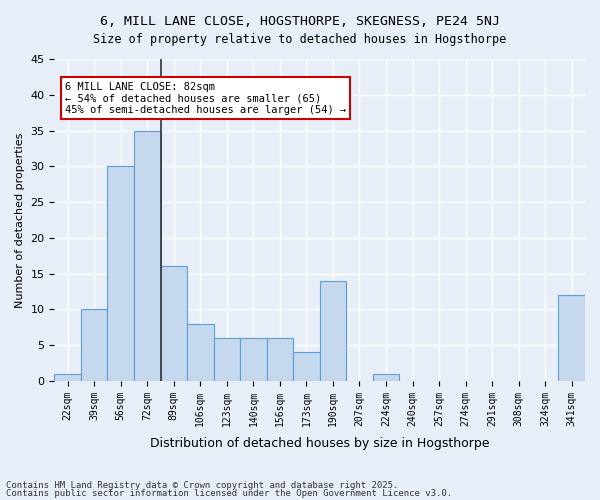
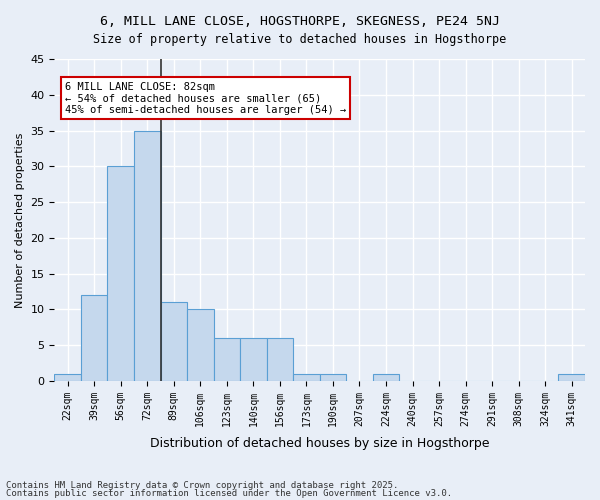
39sqm: 10 -> 12
89sqm: 16 -> 11
106sqm: 8 -> 10
173sqm: 4 -> 1
190sqm: 14 -> 1
341sqm: 12 -> 1
